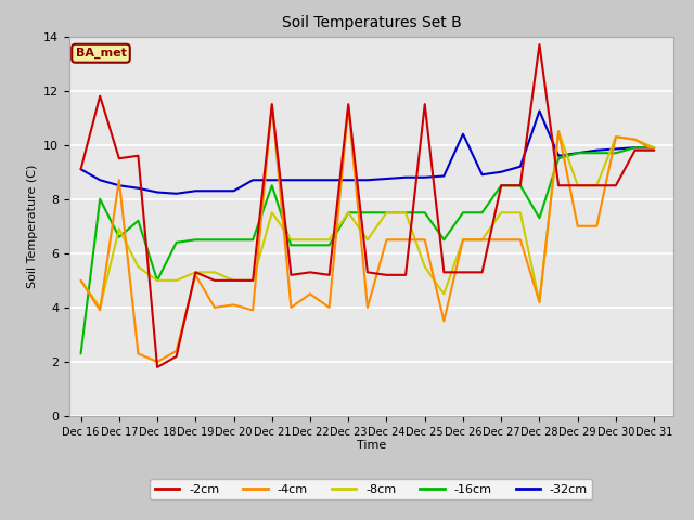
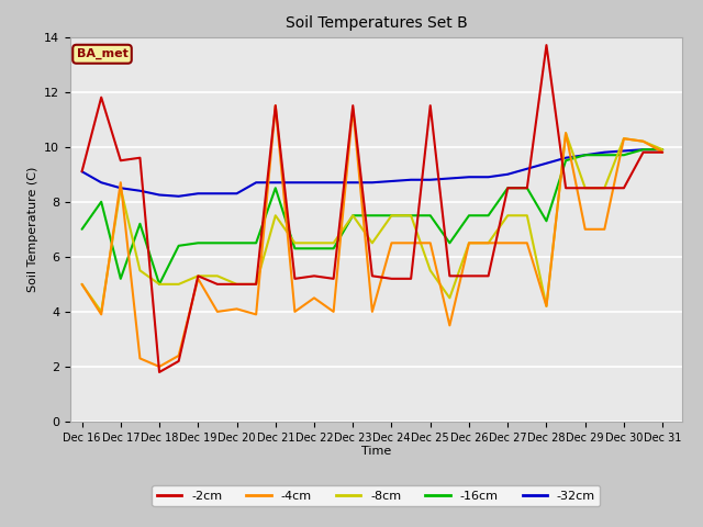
-16cm/Dec 16: 2.3 -> 7.0
-8cm/Dec 17: 6.9 -> 8.5
-16cm/Dec 17: 6.6 -> 5.2
-32cm/Dec 26: 10.40 -> 8.90
-32cm/Dec 28: 11.25 -> 9.40
